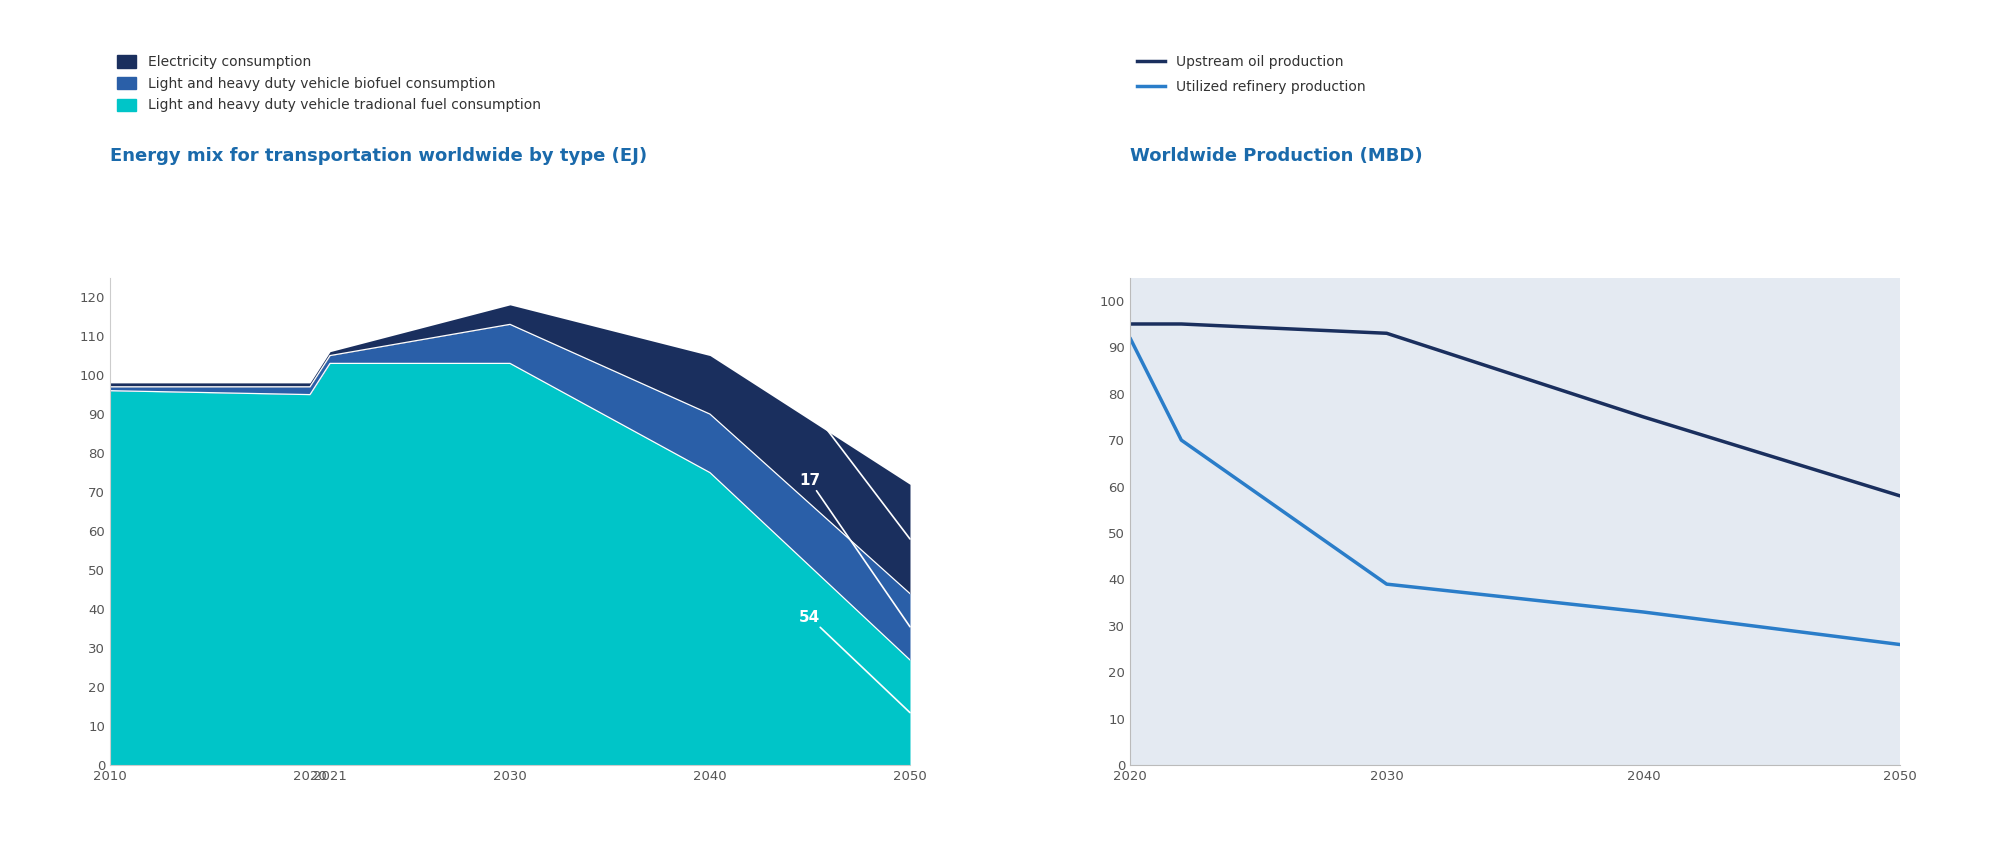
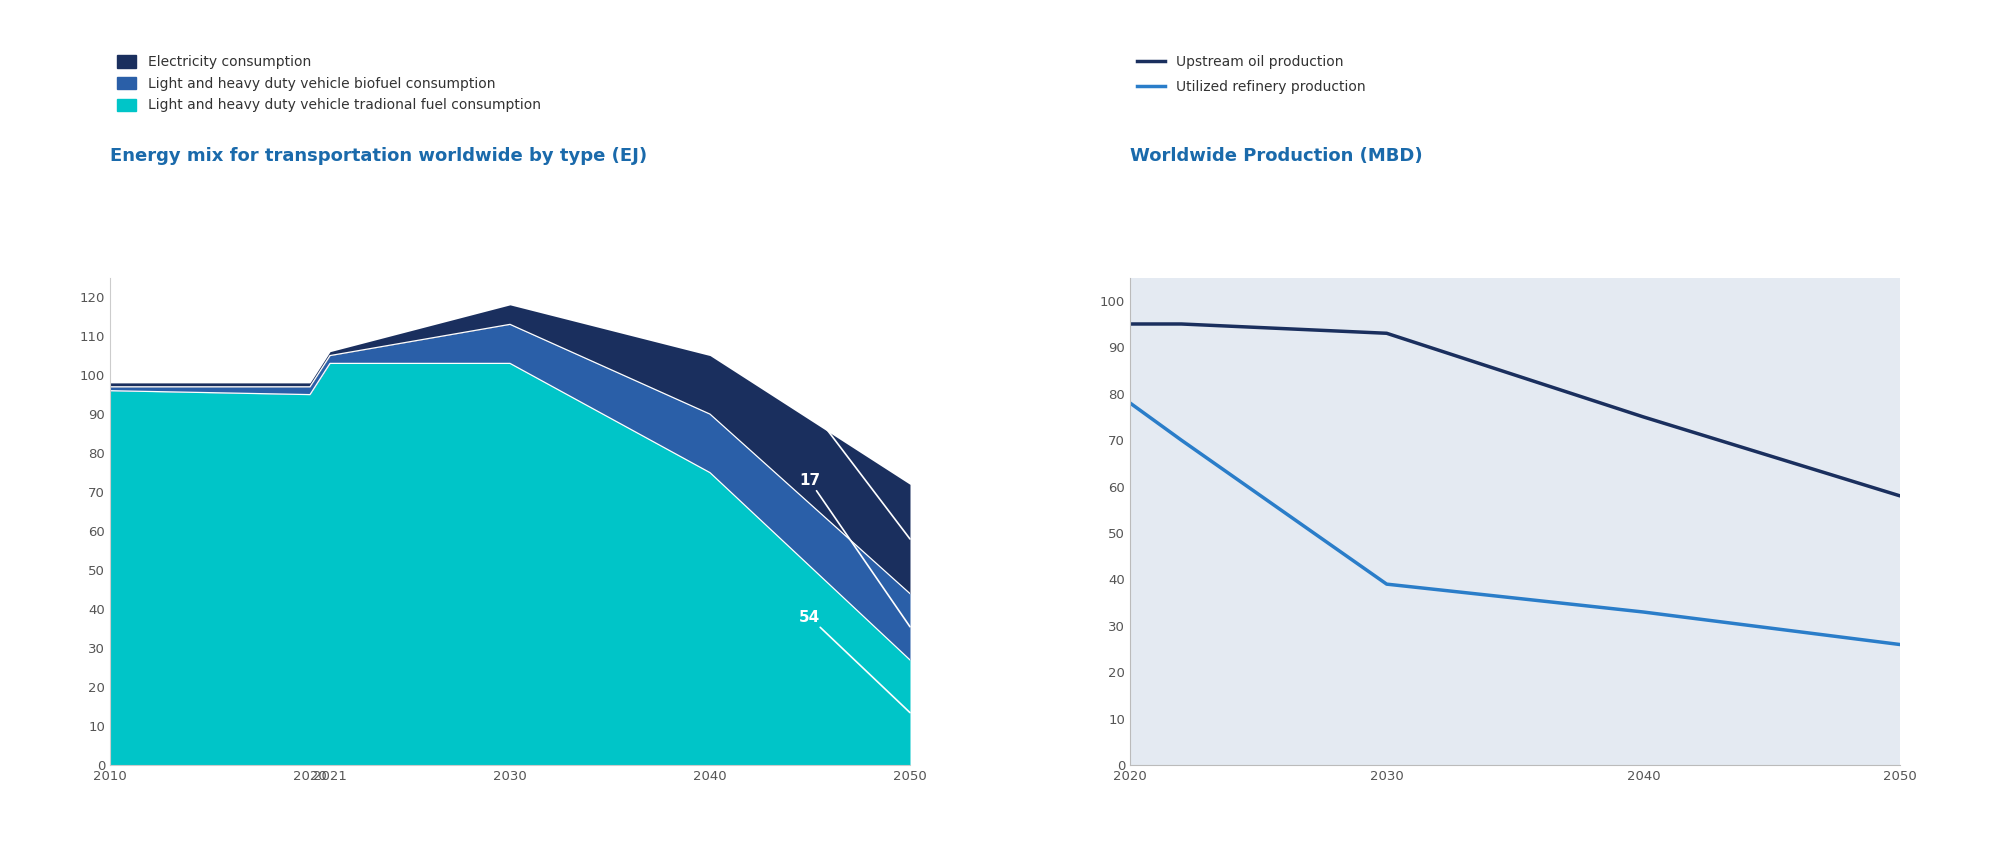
Utilized refinery production/2020: 92 -> 78
